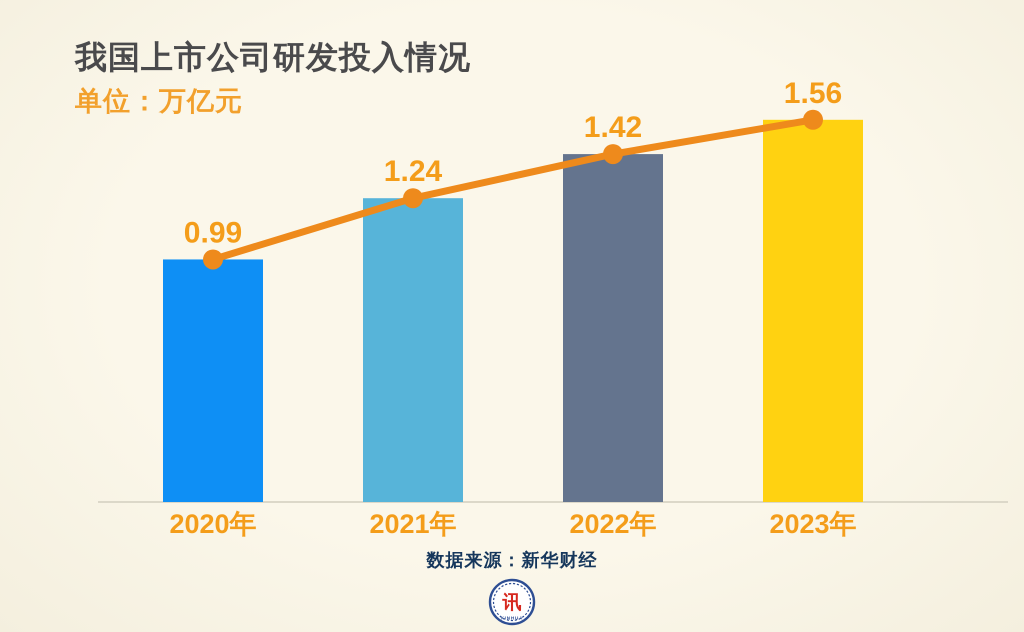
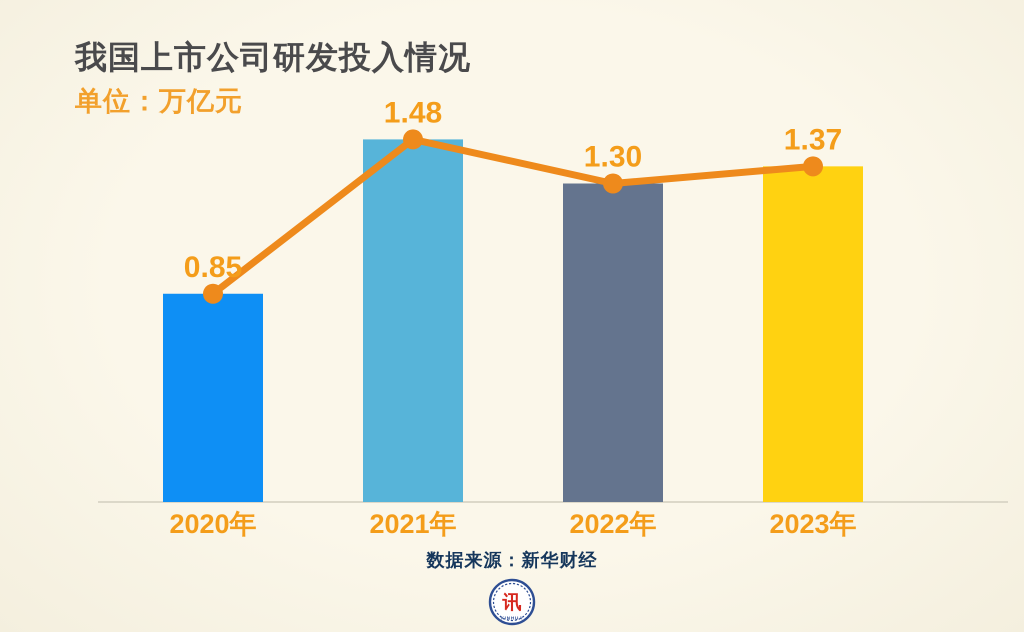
2020年: 0.99 -> 0.85
2021年: 1.24 -> 1.48
2022年: 1.42 -> 1.30
2023年: 1.56 -> 1.37
